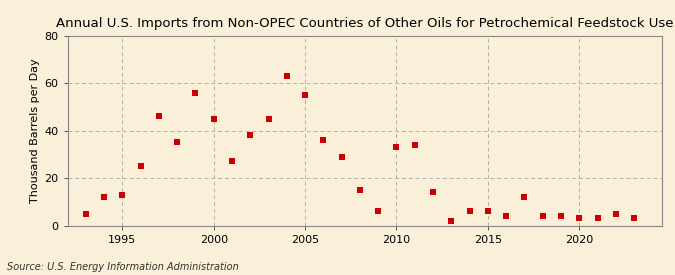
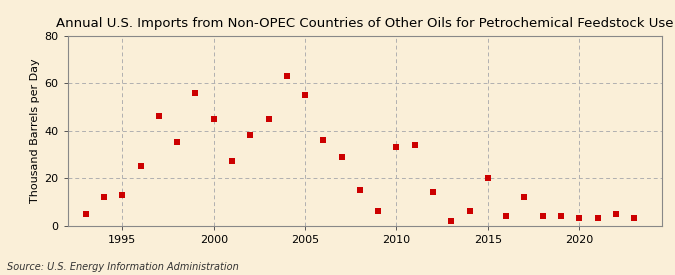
2015: 6 -> 20
